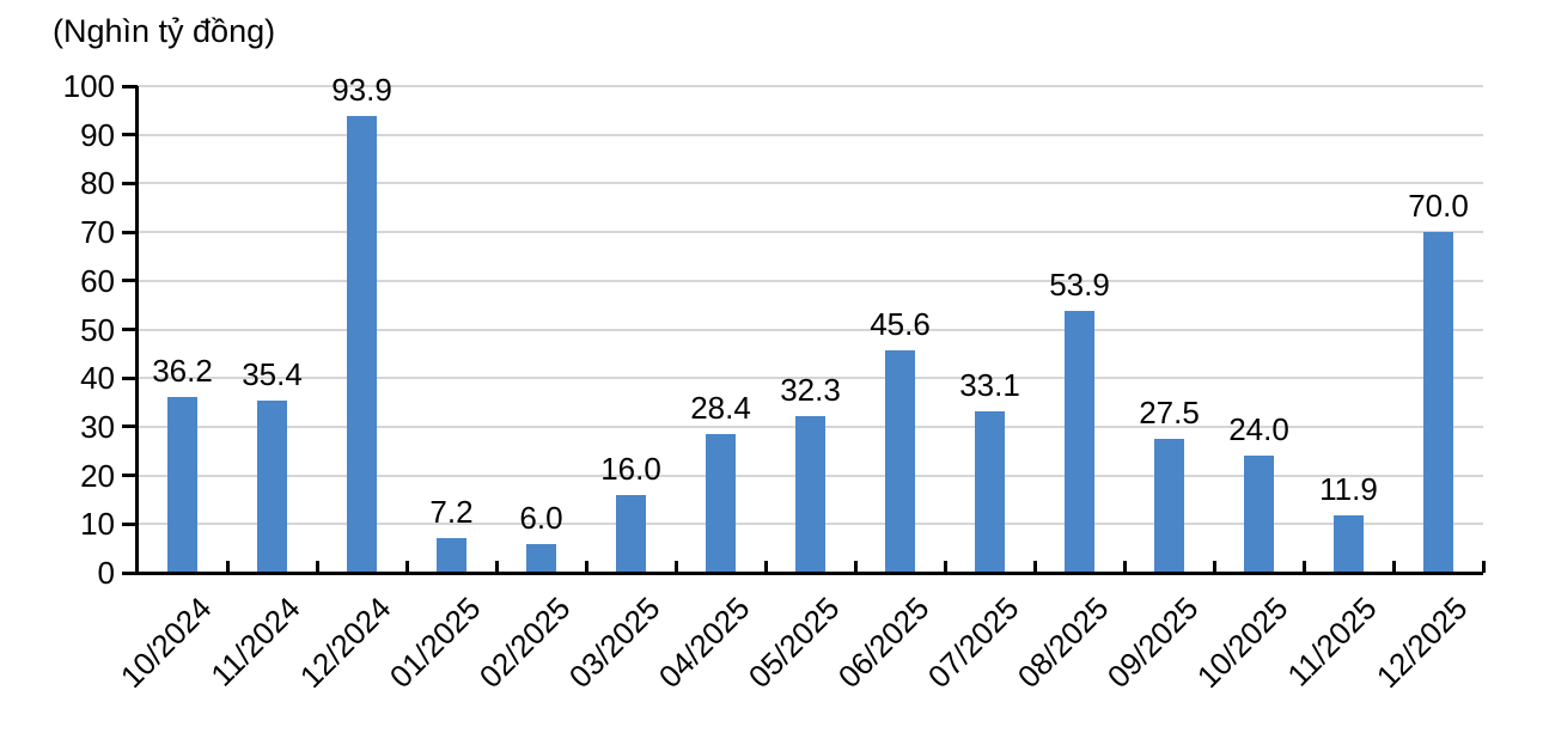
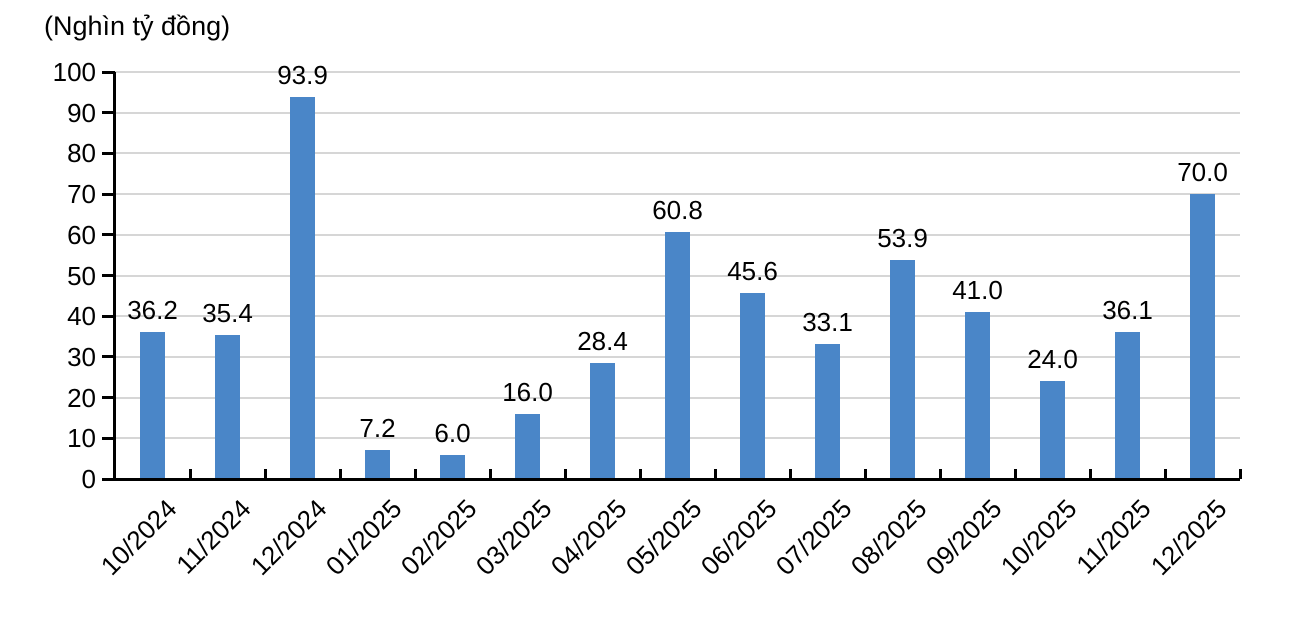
05/2025: 32.3 -> 60.8
09/2025: 27.5 -> 41.0
11/2025: 11.9 -> 36.1
